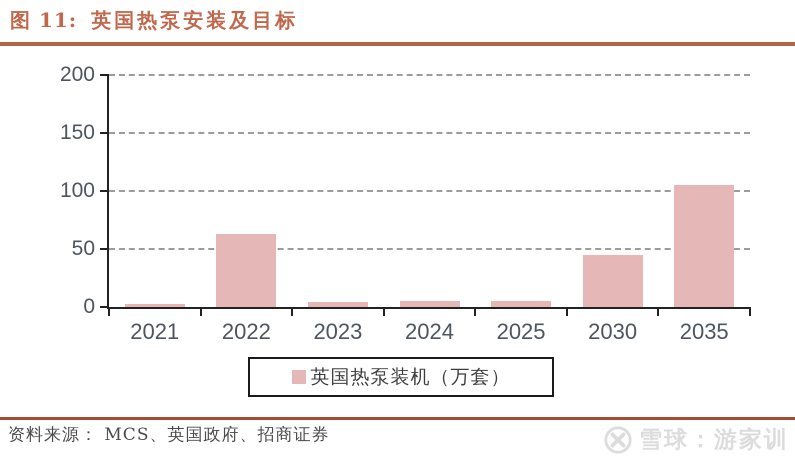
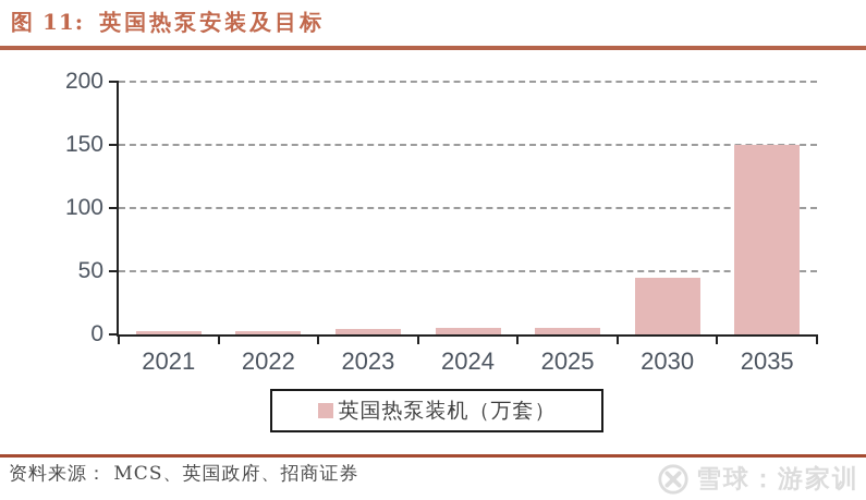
2022: 63 -> 3
2035: 105 -> 150
